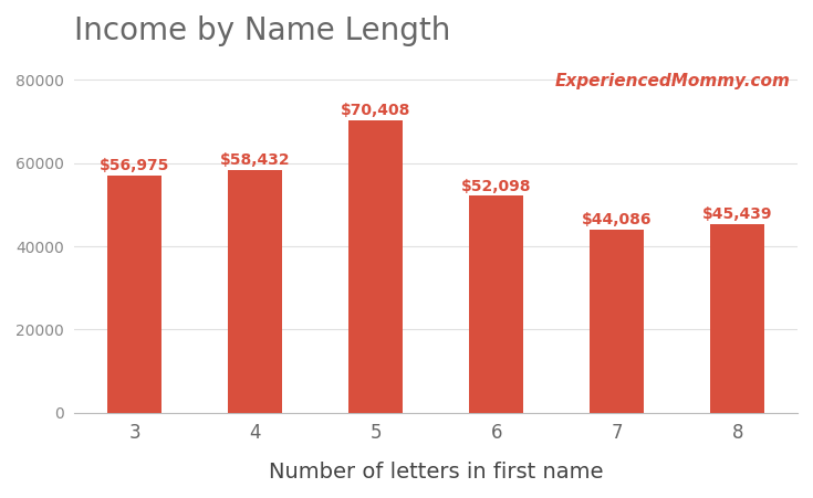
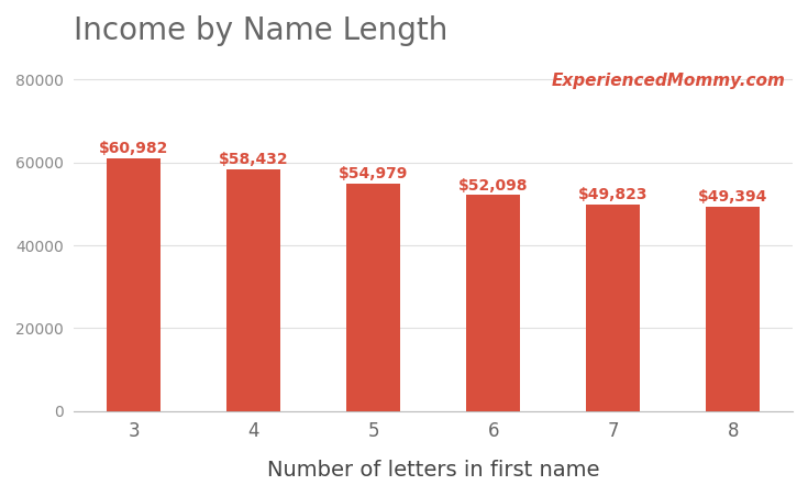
3: $56,975 -> $60,982
5: $70,408 -> $54,979
7: $44,086 -> $49,823
8: $45,439 -> $49,394
